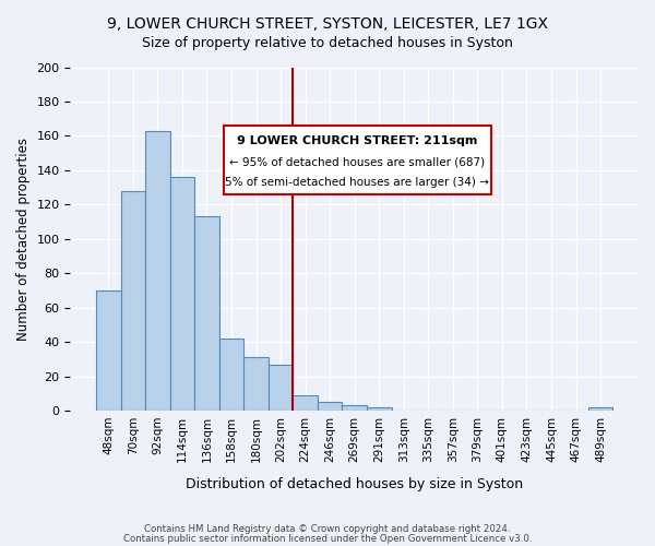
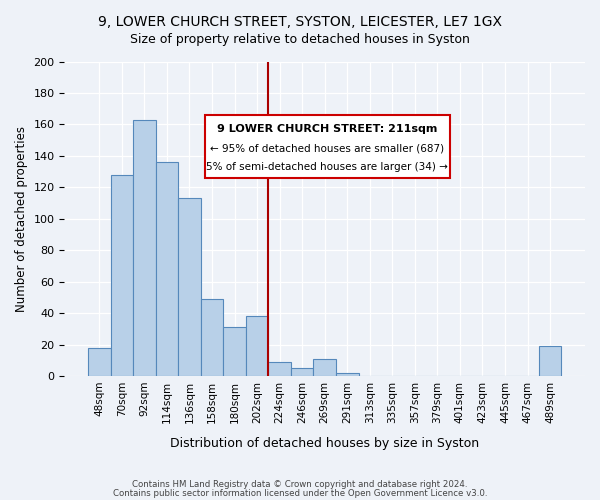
48sqm: 70 -> 18
158sqm: 42 -> 49
202sqm: 27 -> 38
269sqm: 3 -> 11
489sqm: 2 -> 19
